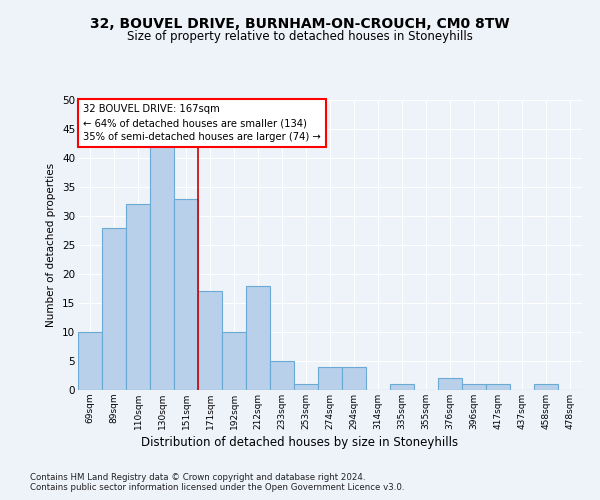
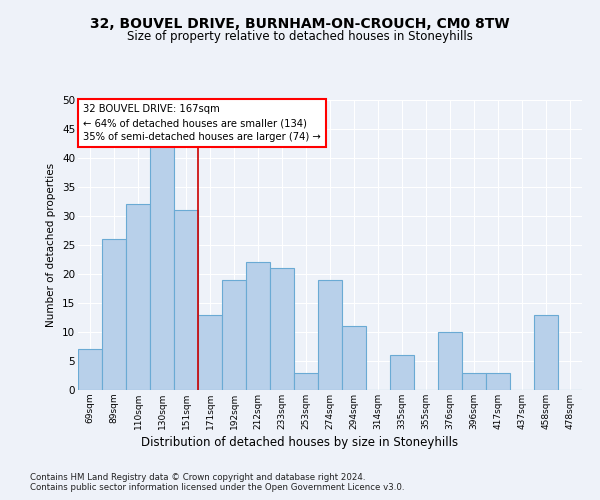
69sqm: 10 -> 7
89sqm: 28 -> 26
151sqm: 33 -> 31
171sqm: 17 -> 13
192sqm: 10 -> 19
212sqm: 18 -> 22
233sqm: 5 -> 21
253sqm: 1 -> 3
274sqm: 4 -> 19
294sqm: 4 -> 11
335sqm: 1 -> 6
376sqm: 2 -> 10
396sqm: 1 -> 3
417sqm: 1 -> 3
458sqm: 1 -> 13
